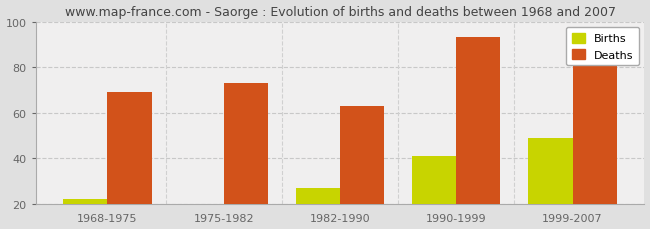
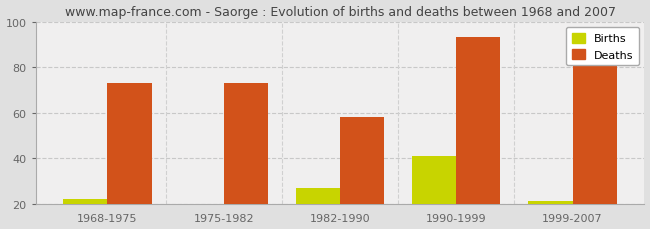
Deaths/1968-1975: 69 -> 73
Deaths/1982-1990: 63 -> 58
Births/1999-2007: 49 -> 21
